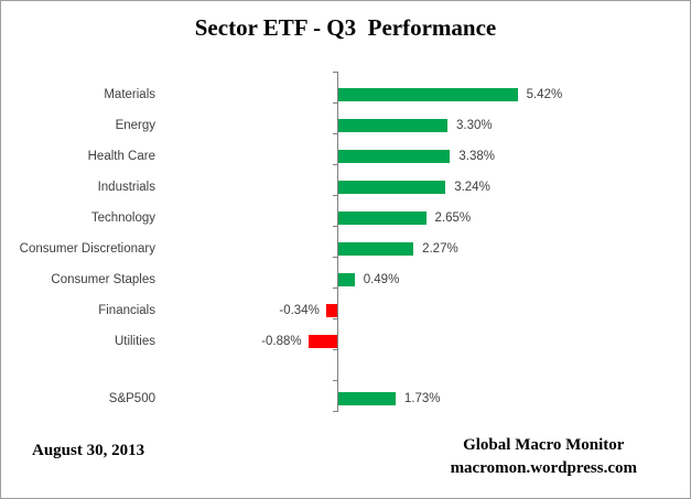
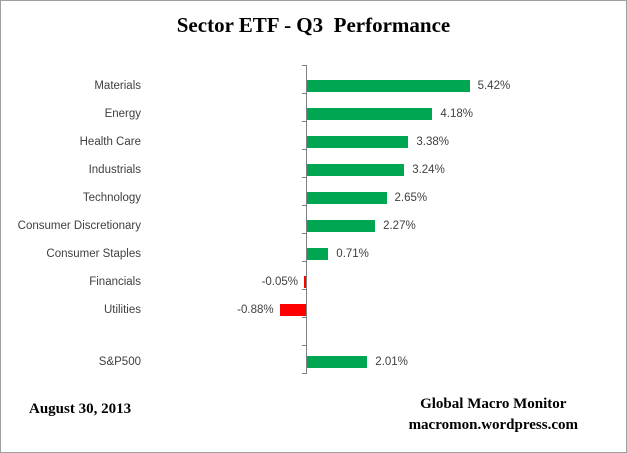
Energy: 3.30% -> 4.18%
Consumer Staples: 0.49% -> 0.71%
Financials: -0.34% -> -0.05%
S&P500: 1.73% -> 2.01%
